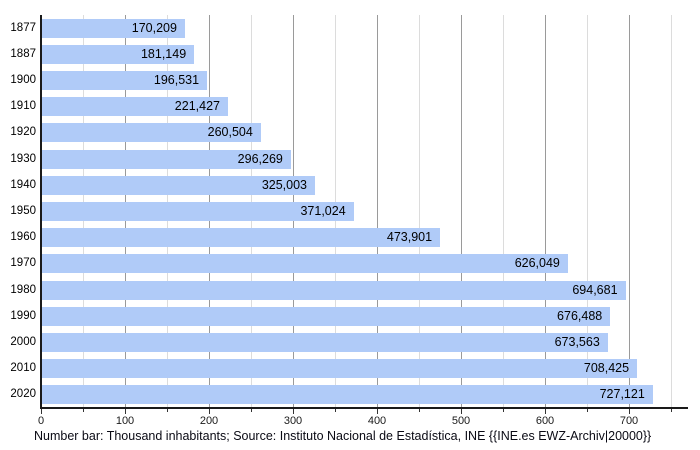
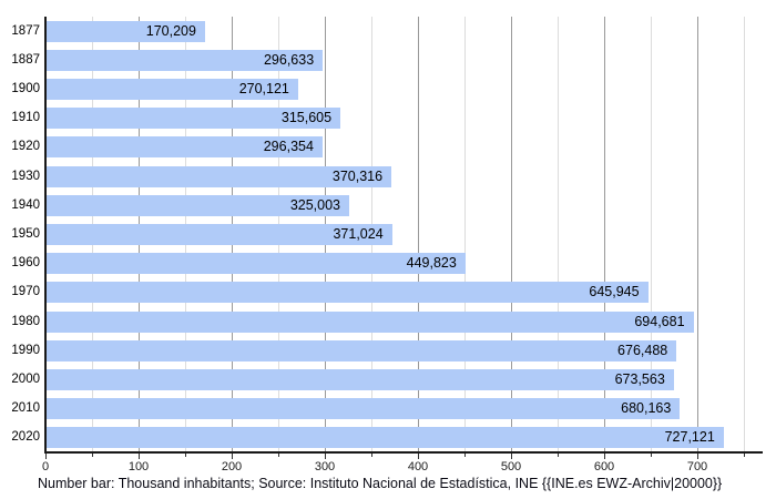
1887: 181,149 -> 296,633
1900: 196,531 -> 270,121
1910: 221,427 -> 315,605
1920: 260,504 -> 296,354
1930: 296,269 -> 370,316
1960: 473,901 -> 449,823
1970: 626,049 -> 645,945
2010: 708,425 -> 680,163
